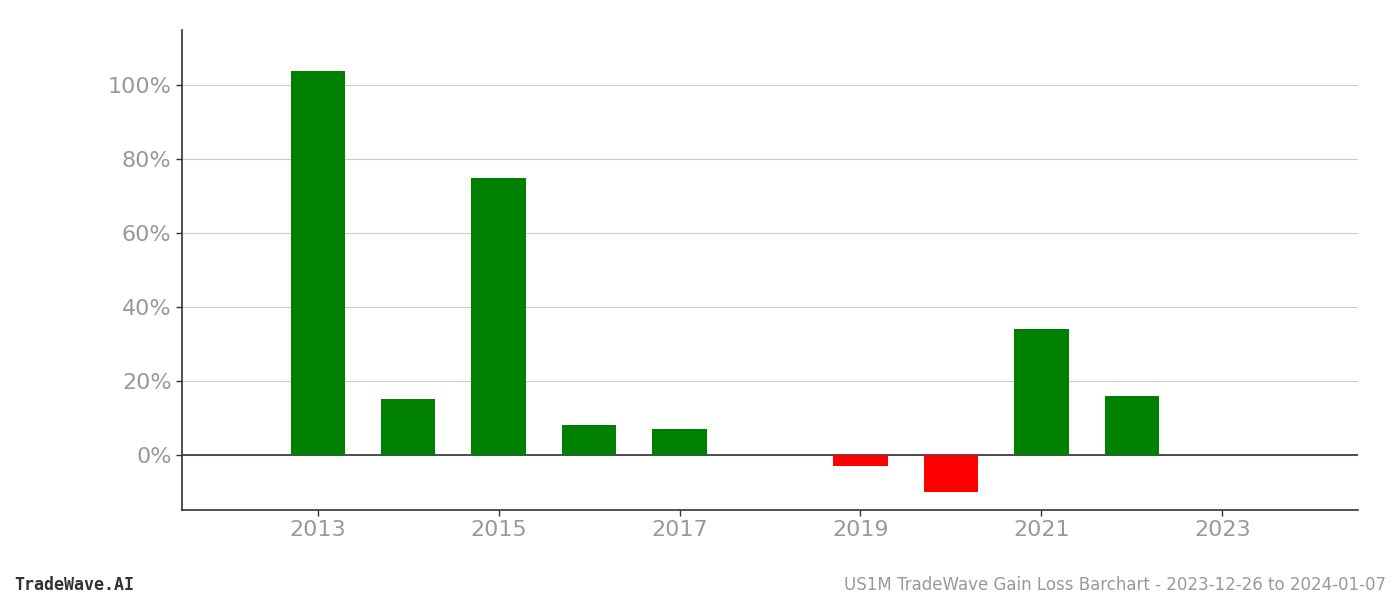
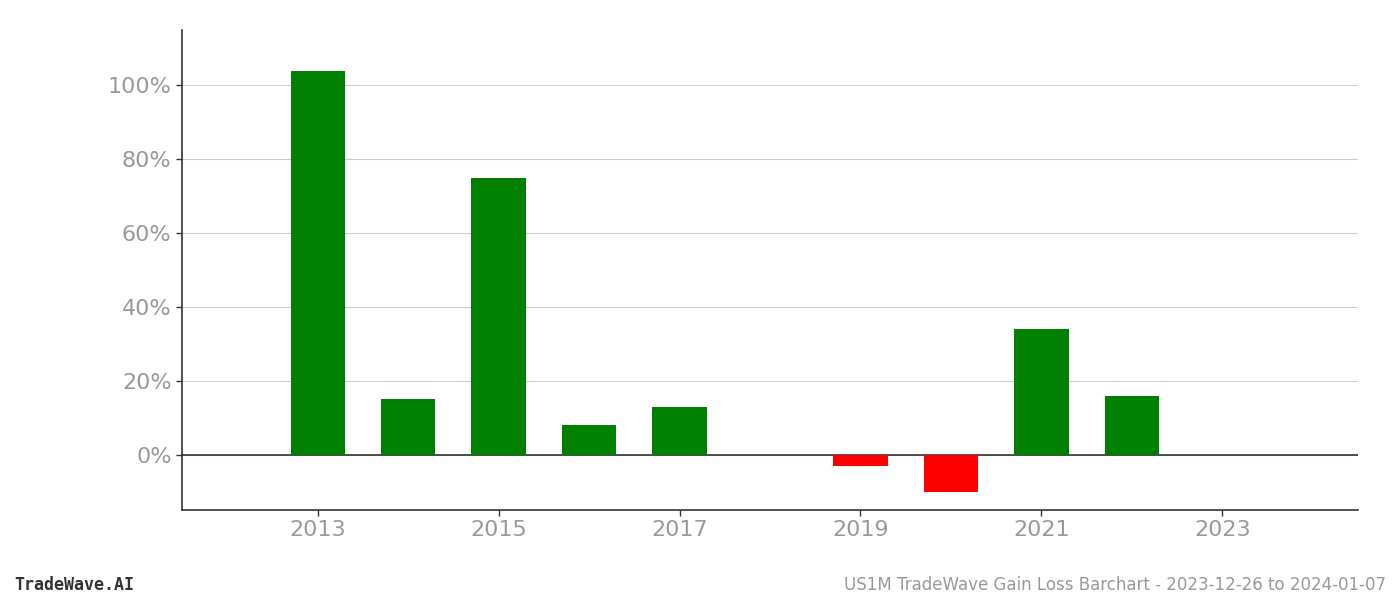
2017: 7% -> 13%
